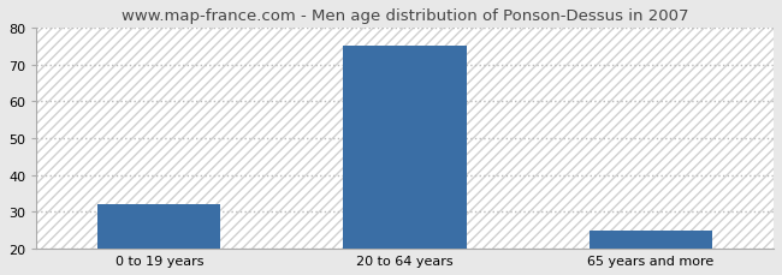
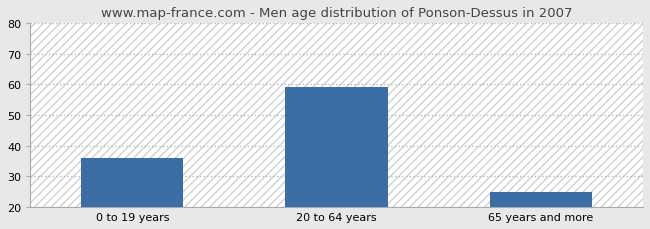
0 to 19 years: 32 -> 36
20 to 64 years: 75 -> 59
